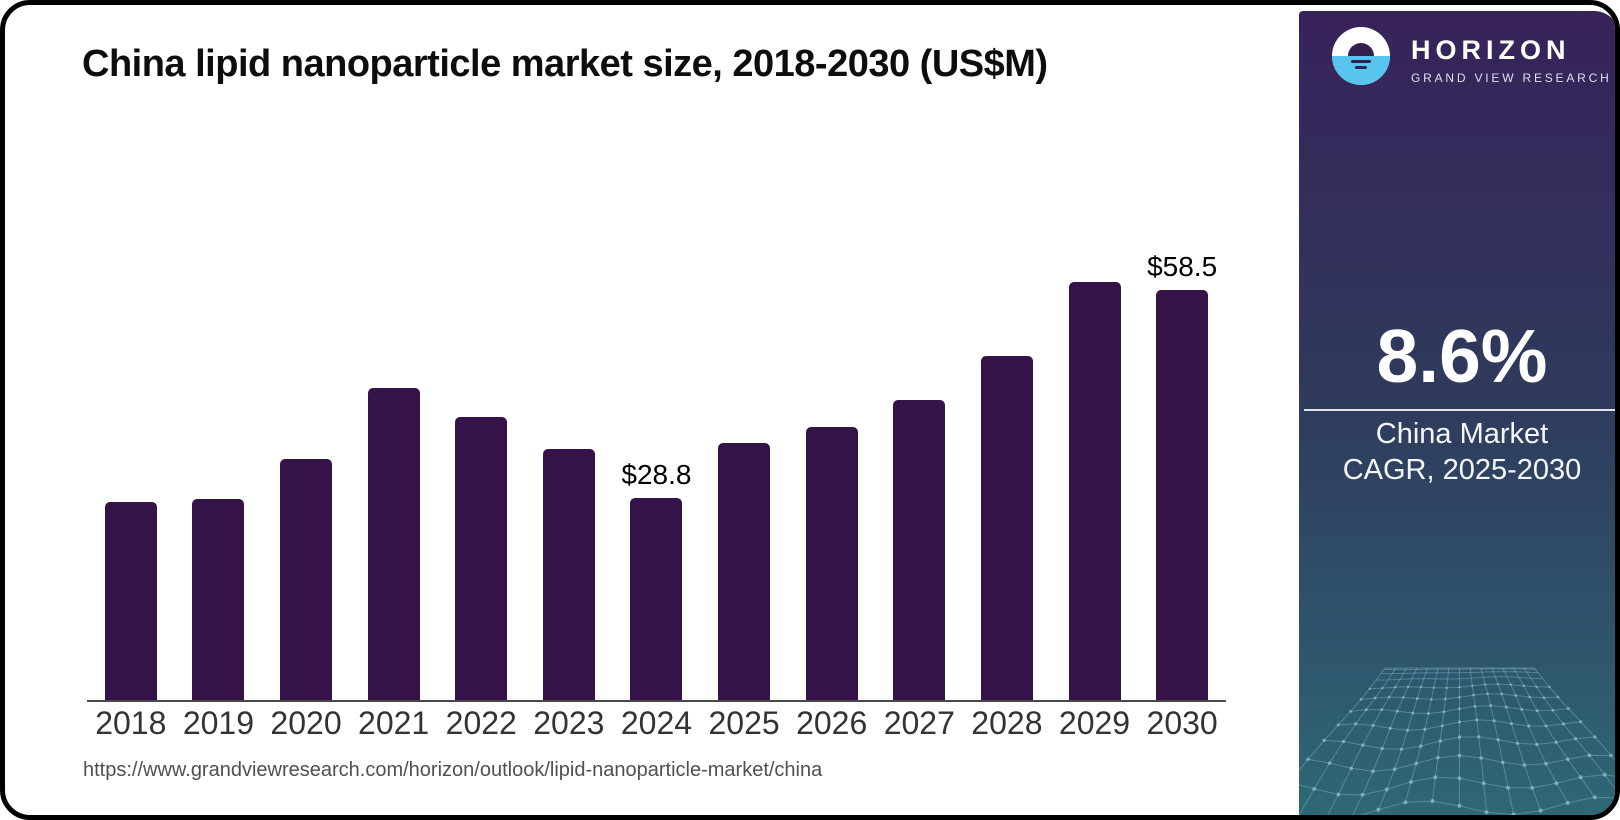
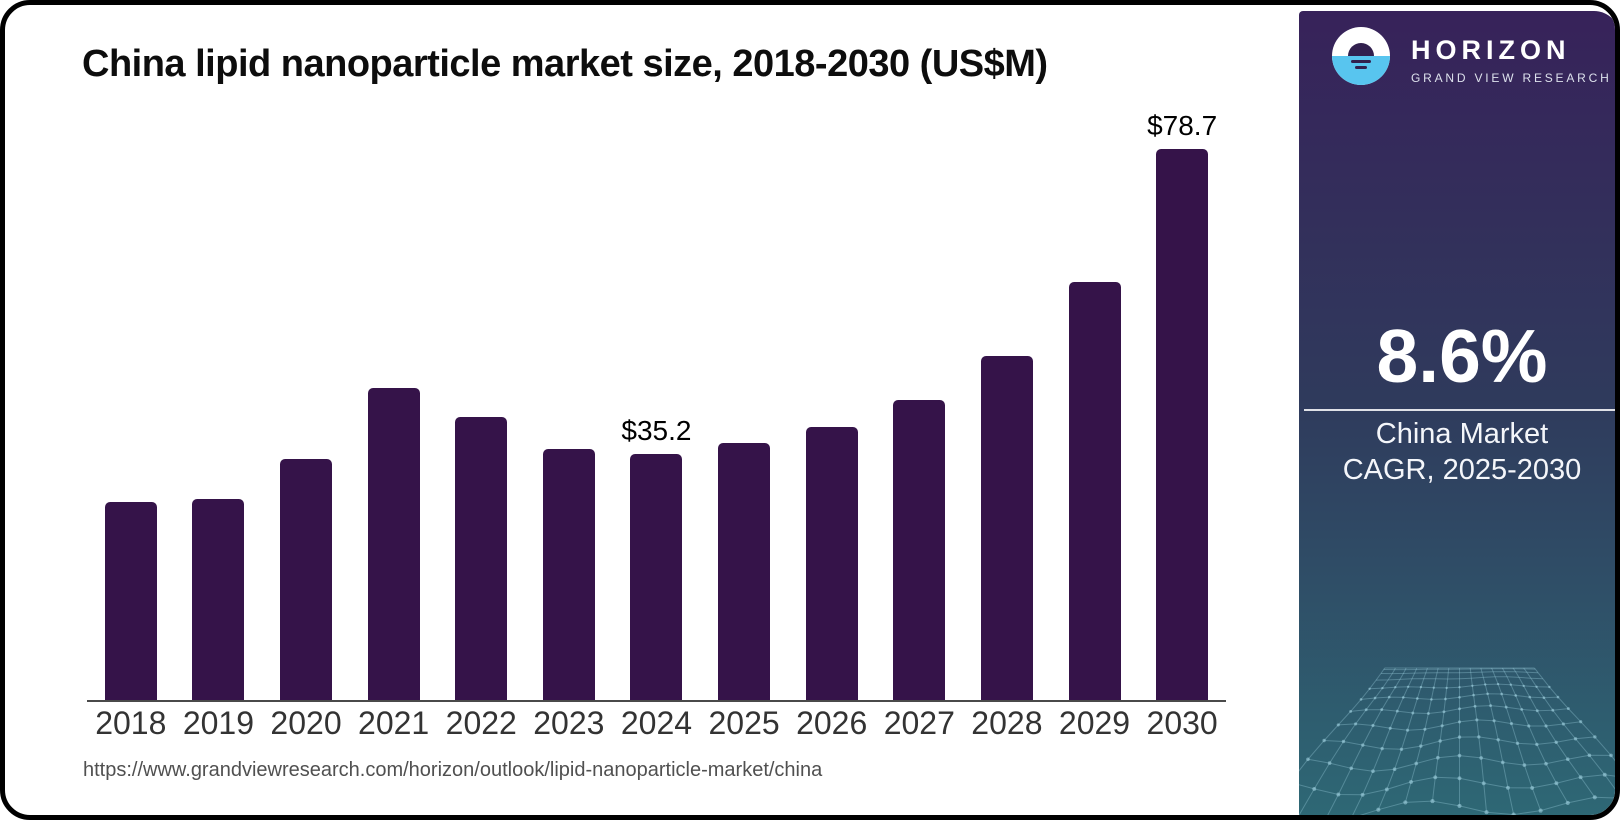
2024: $28.8 -> $35.2
2030: $58.5 -> $78.7
